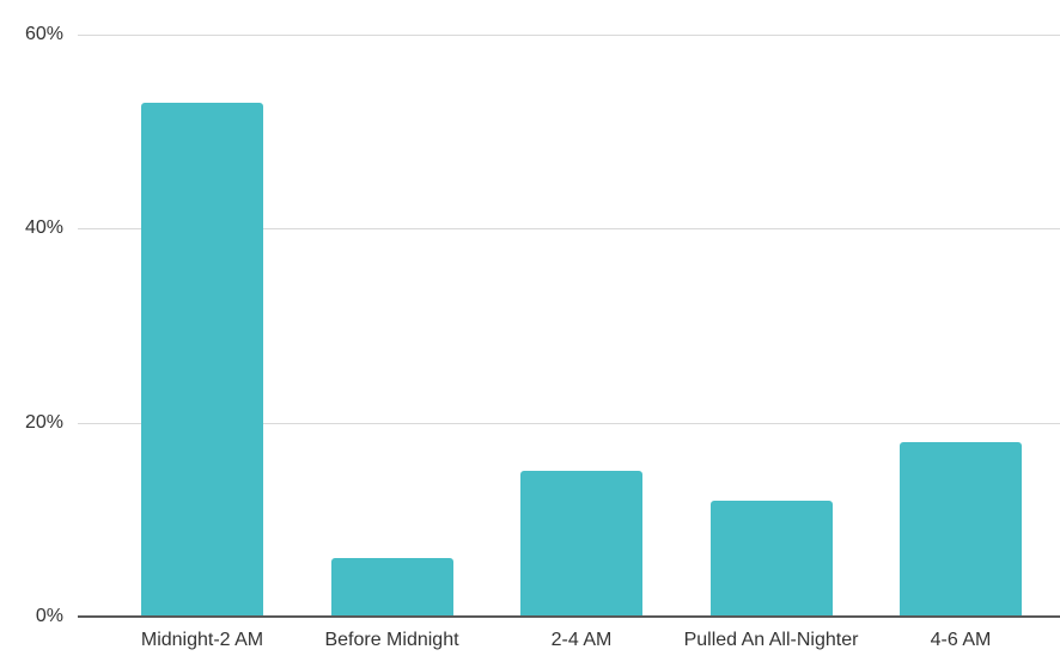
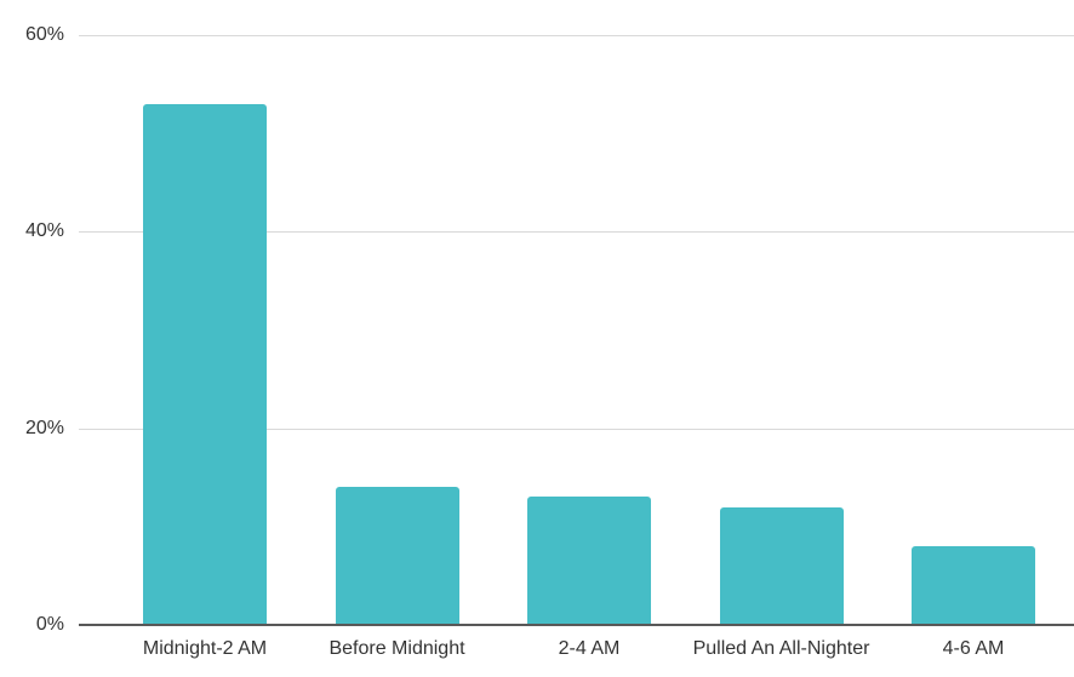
Before Midnight: 6% -> 14%
2-4 AM: 15% -> 13%
4-6 AM: 18% -> 8%
